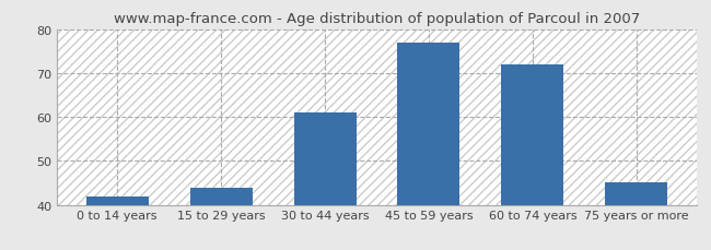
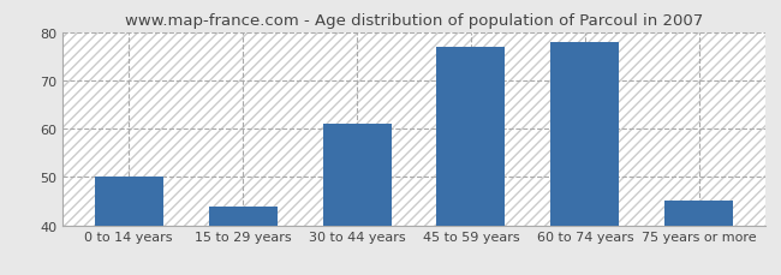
0 to 14 years: 42 -> 50
60 to 74 years: 72 -> 78
